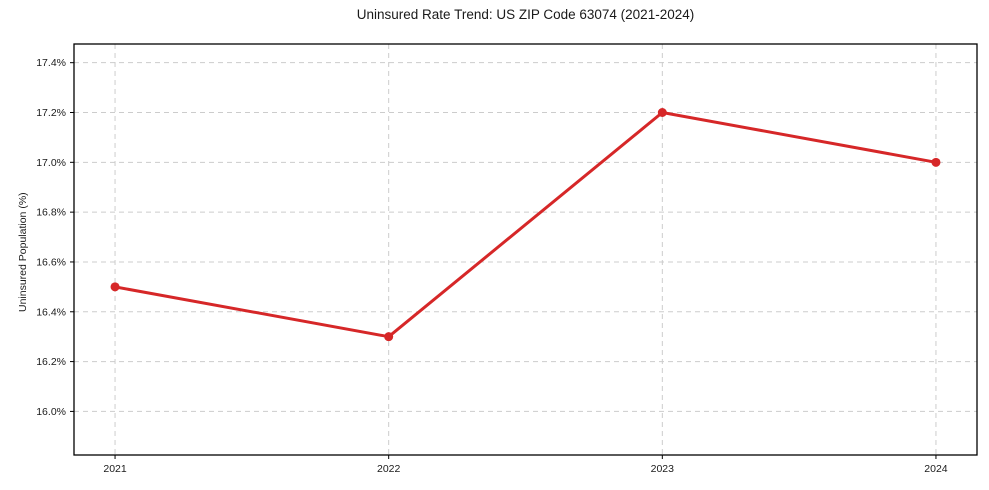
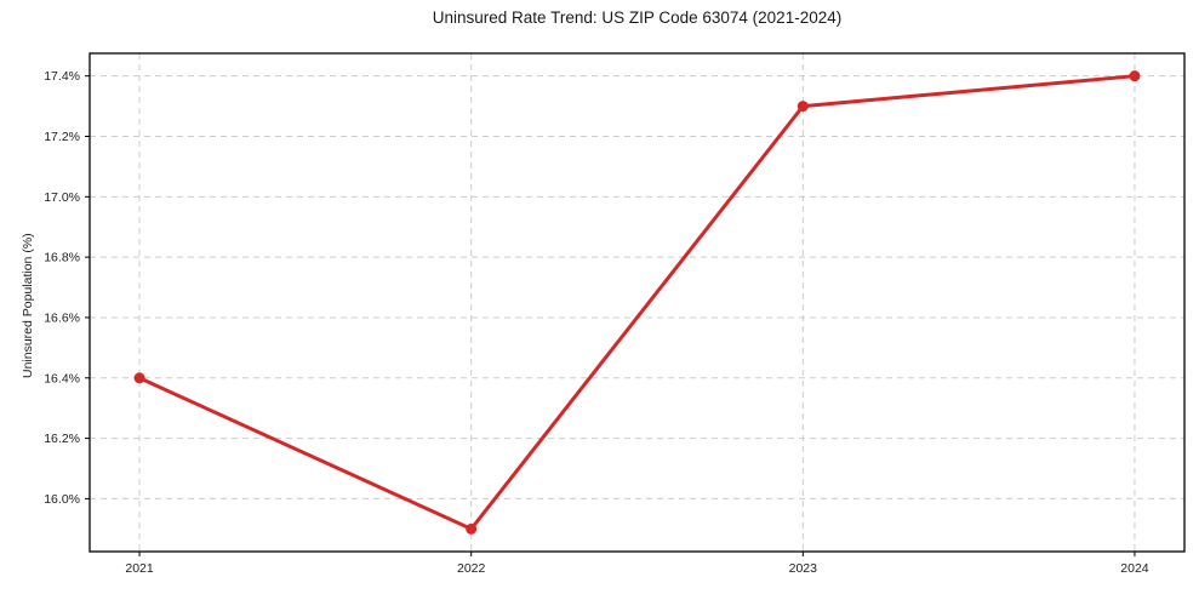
2021: 16.5% -> 16.4%
2022: 16.3% -> 15.9%
2023: 17.2% -> 17.3%
2024: 17.0% -> 17.4%
